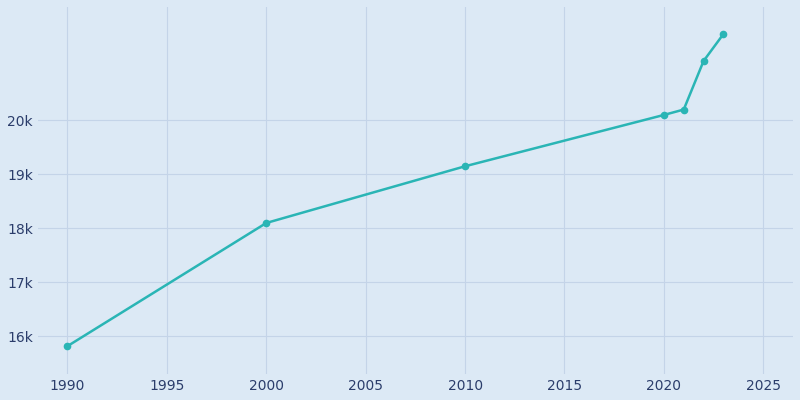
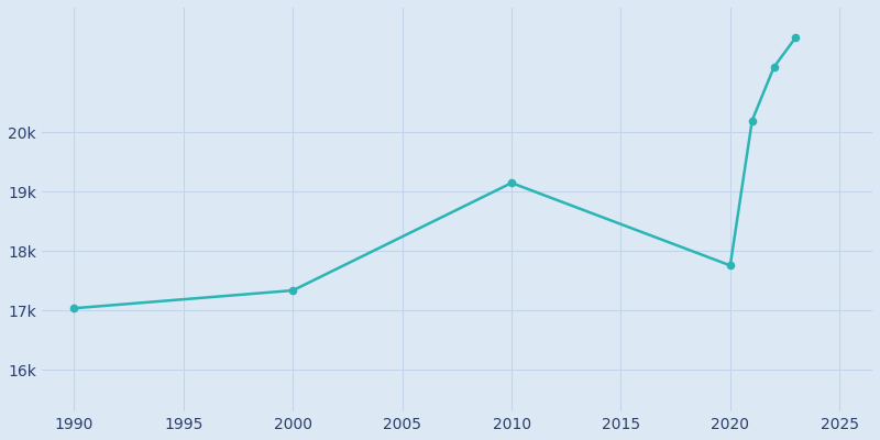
1990: 15.82k -> 17.04k
2000: 18.10k -> 17.34k
2020: 20.10k -> 17.76k
